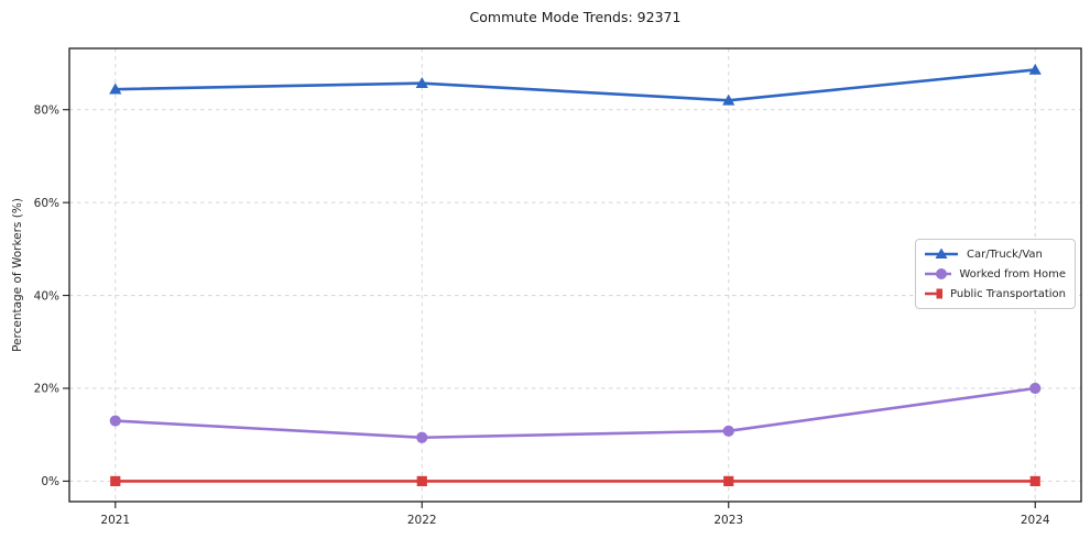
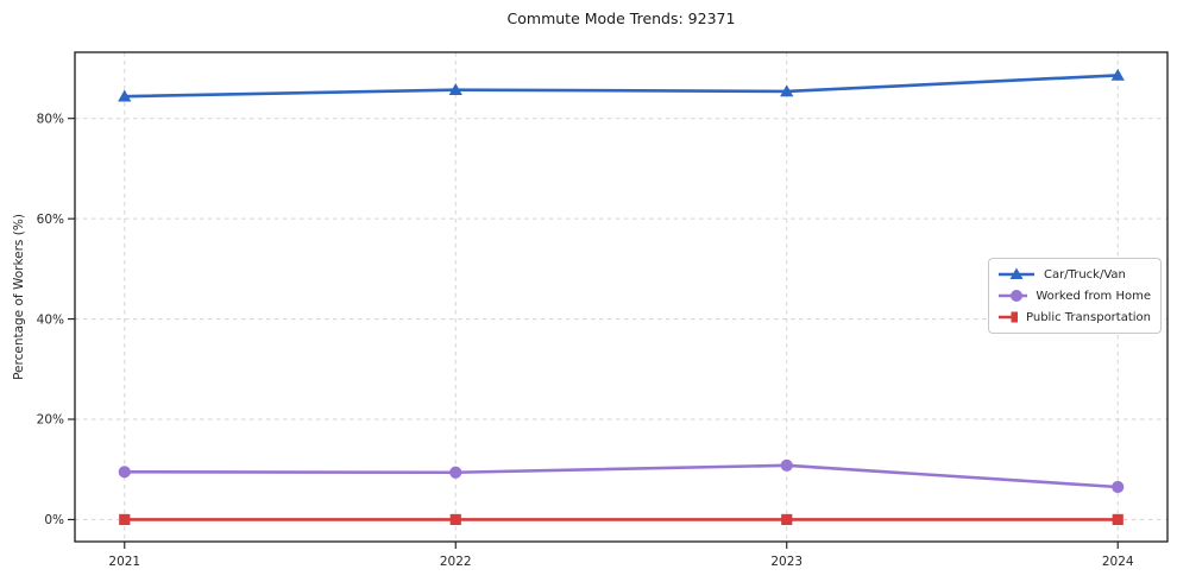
Worked from Home/2021: 13% -> 10%
Car/Truck/Van/2023: 82% -> 85%
Worked from Home/2024: 20% -> 6%
